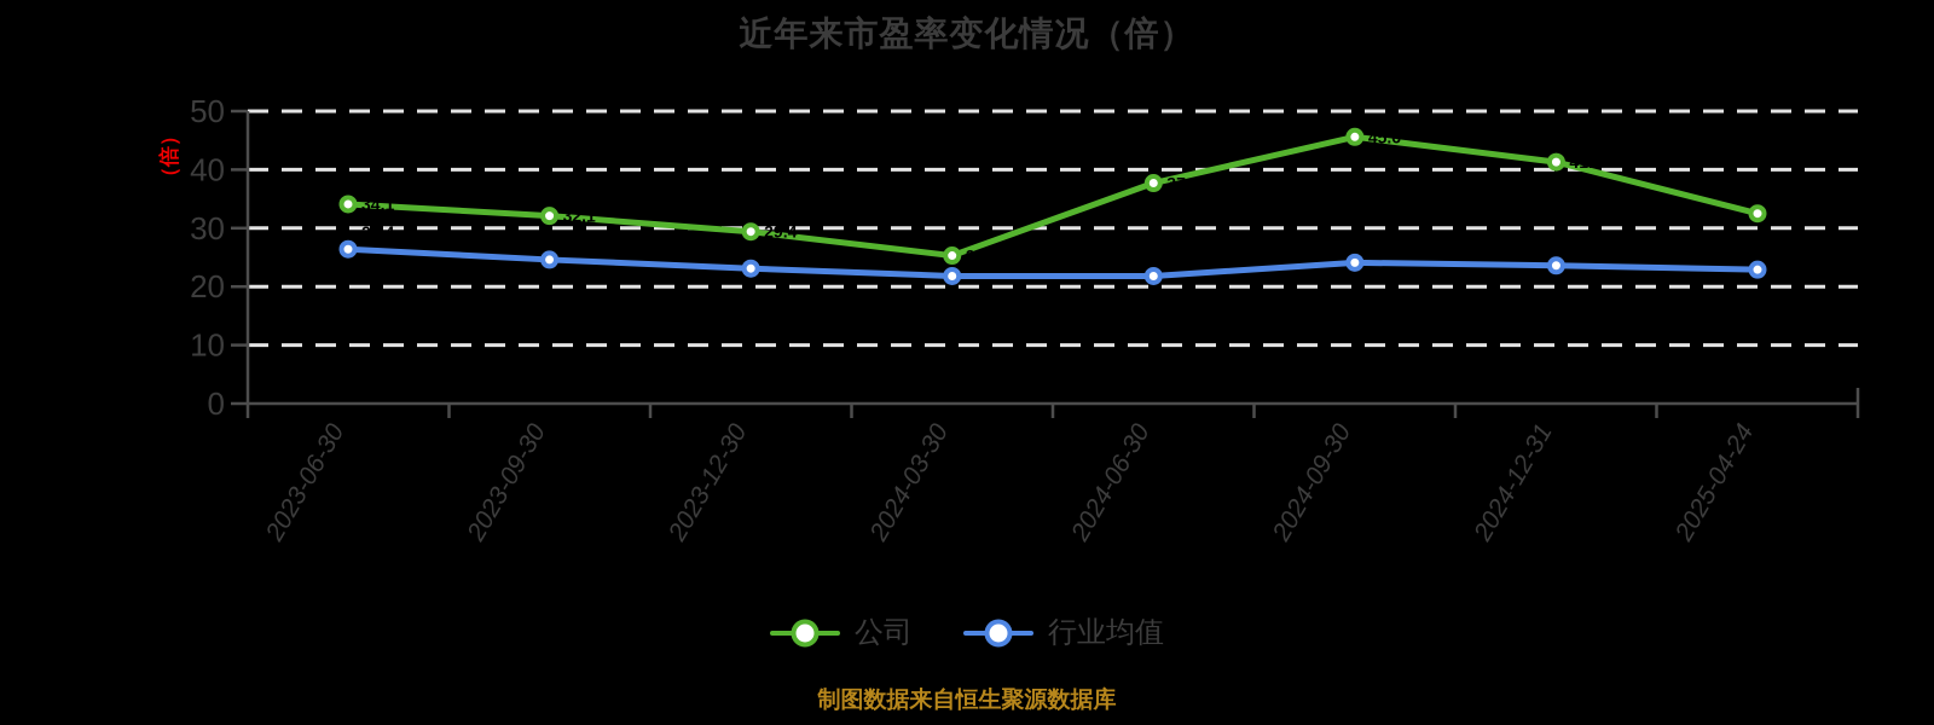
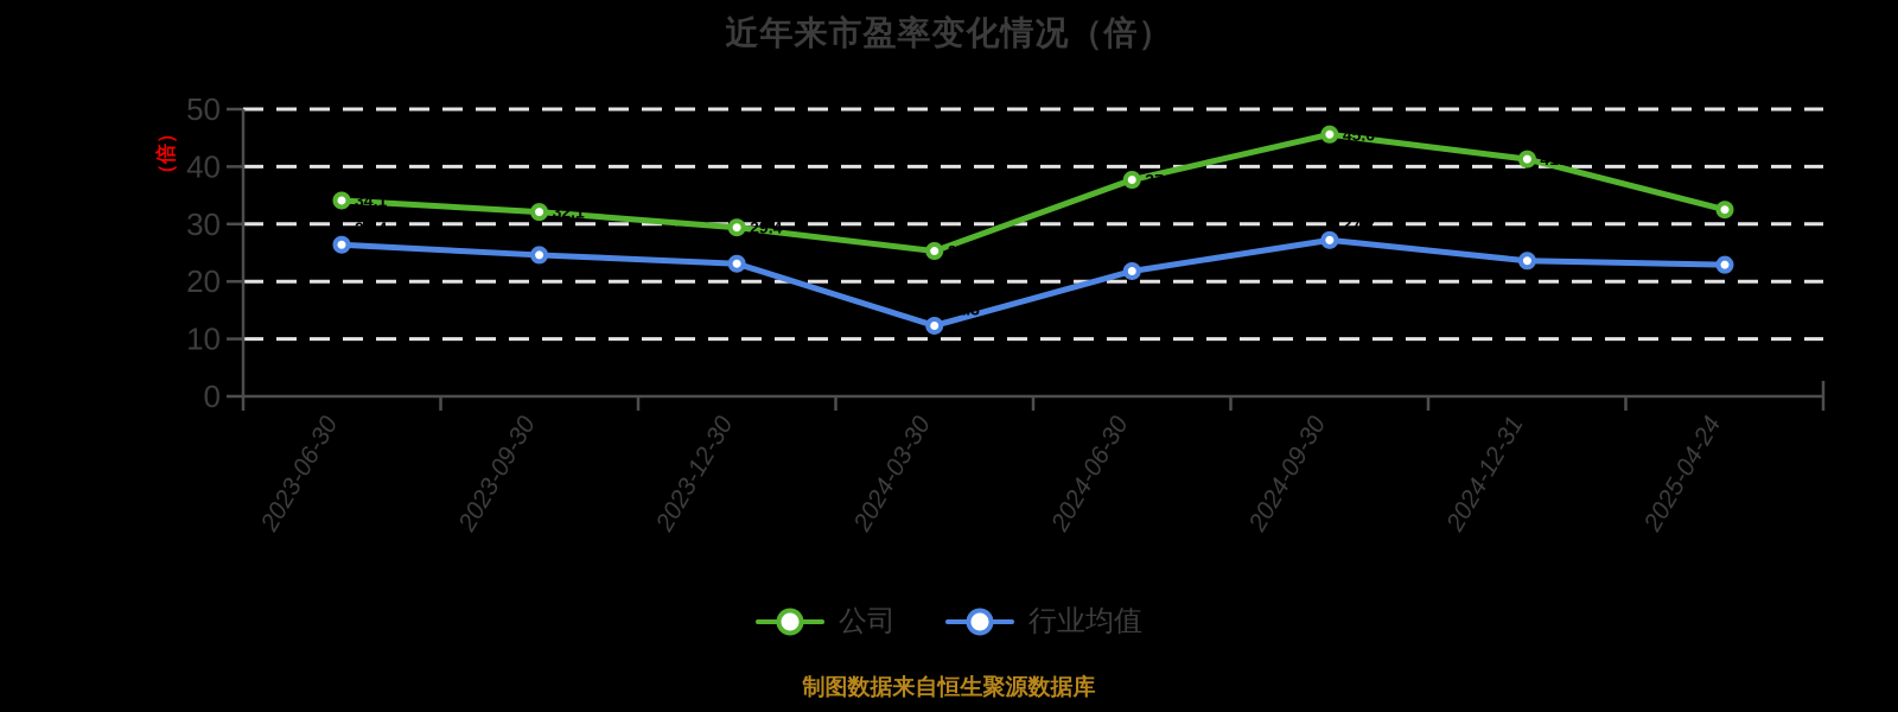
行业均值/2024-03-30: 21.8 -> 12.3
行业均值/2024-09-30: 24.1 -> 27.2
